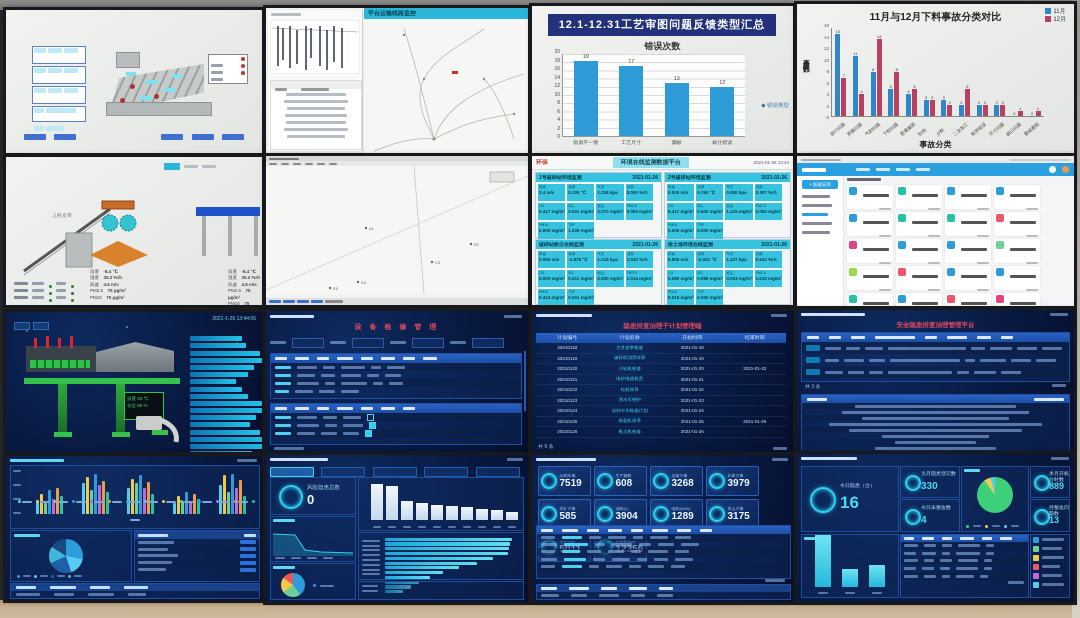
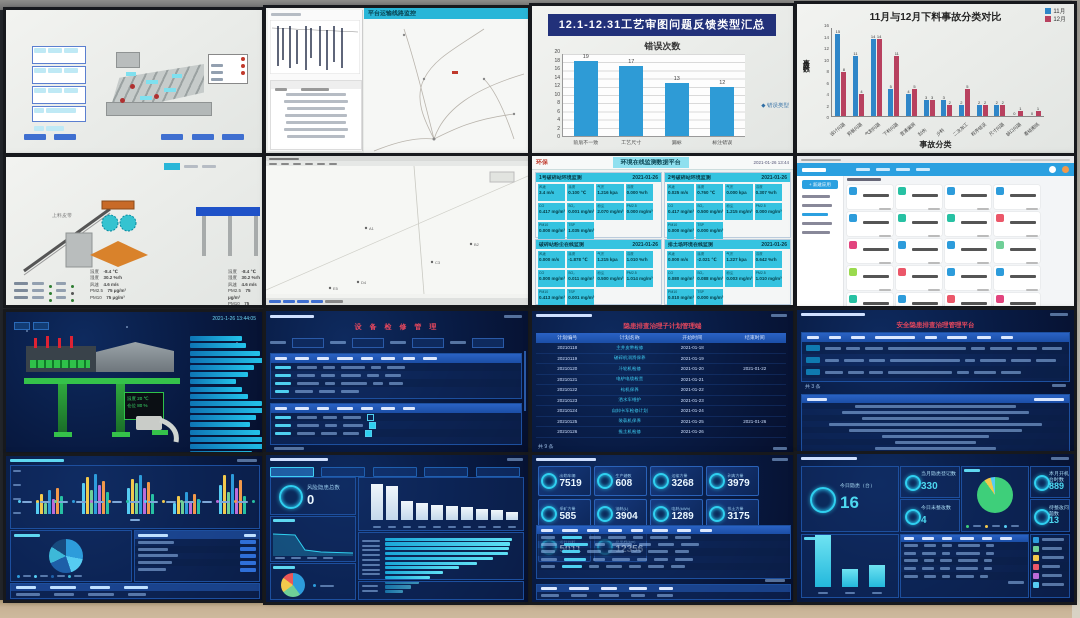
11月与12月下料事故分类对比/12月/设计问题: 7 -> 8
11月与12月下料事故分类对比/11月/气割问题: 8 -> 14
11月与12月下料事故分类对比/12月/下料问题: 8 -> 11
